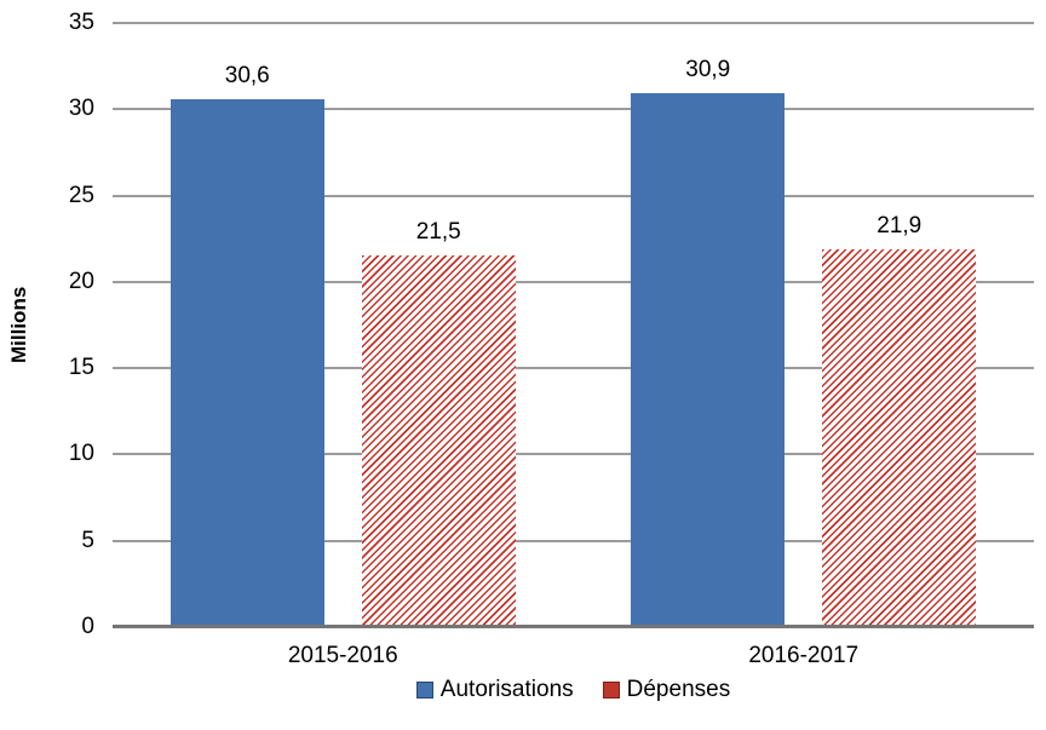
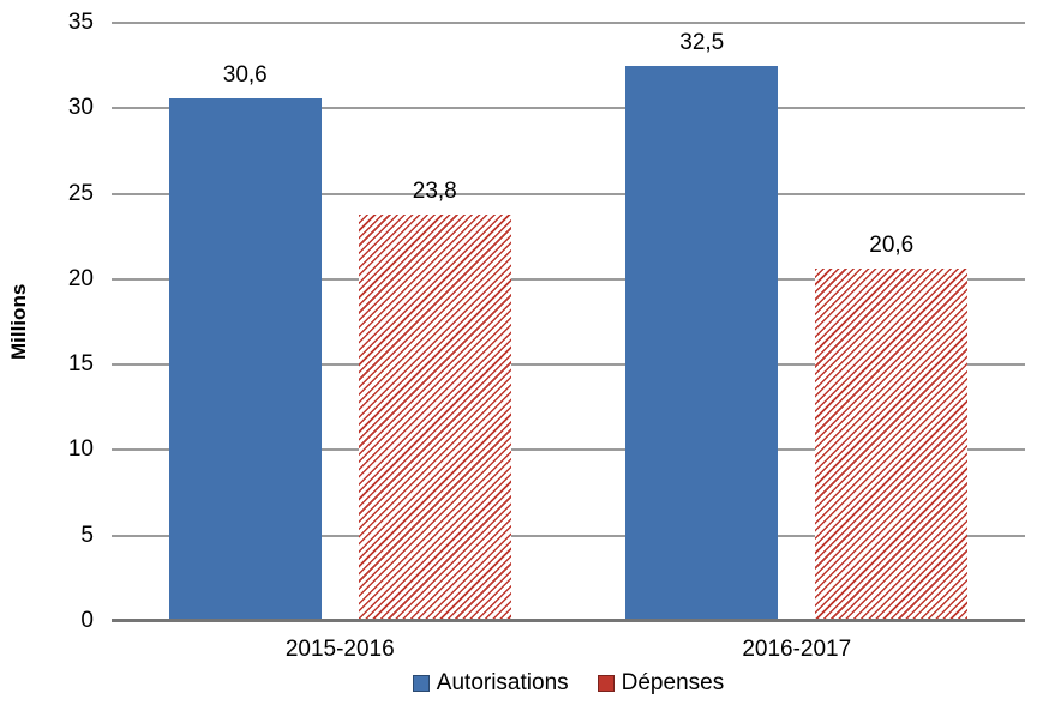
Dépenses/2015-2016: 21,5 -> 23,8
Autorisations/2016-2017: 30,9 -> 32,5
Dépenses/2016-2017: 21,9 -> 20,6
